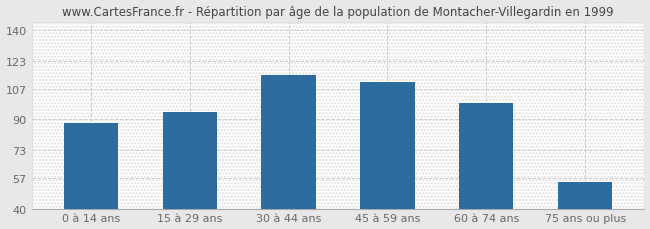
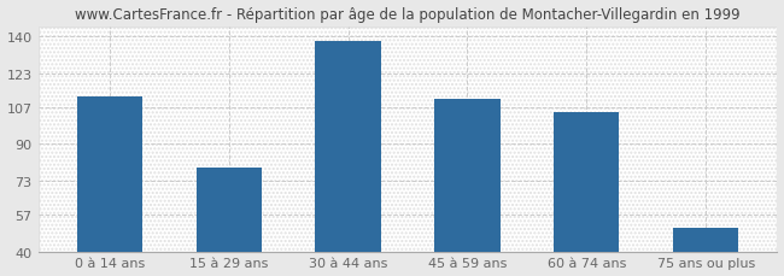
0 à 14 ans: 88 -> 112
15 à 29 ans: 94 -> 79
30 à 44 ans: 115 -> 138
60 à 74 ans: 99 -> 105
75 ans ou plus: 55 -> 51
